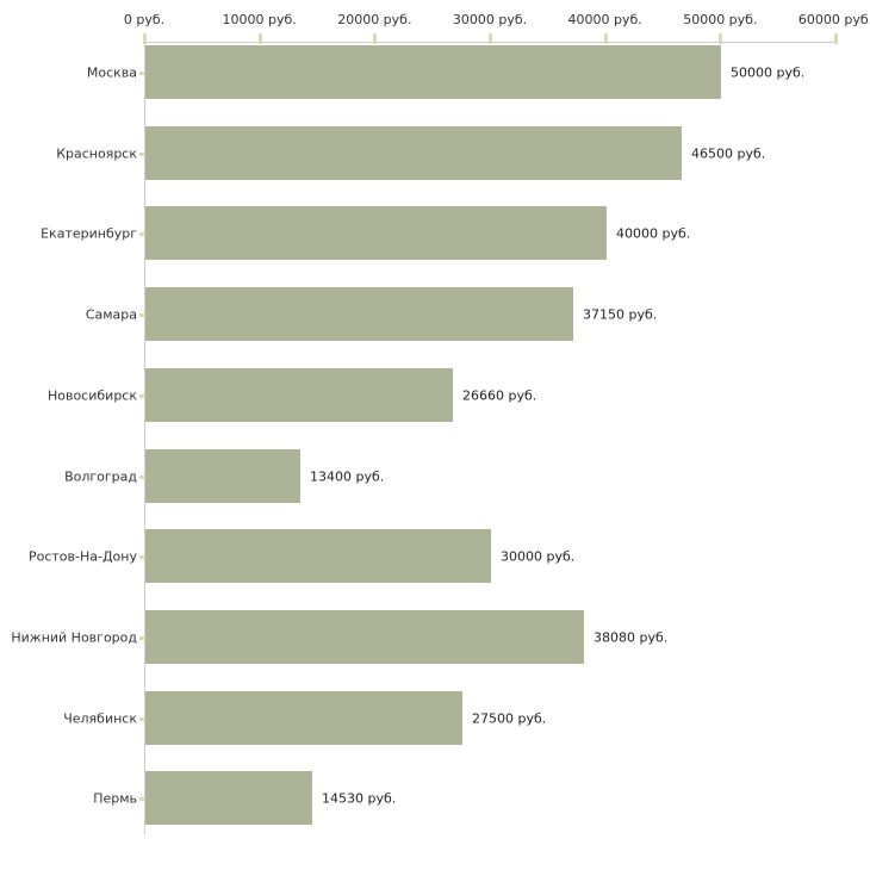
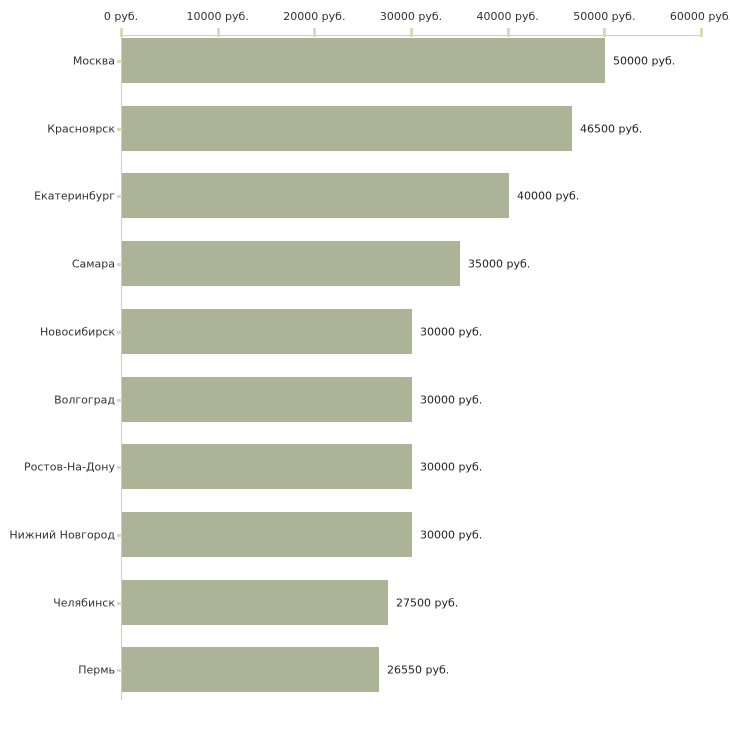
Самара: 37150 -> 35000
Новосибирск: 26660 -> 30000
Волгоград: 13400 -> 30000
Нижний Новгород: 38080 -> 30000
Пермь: 14530 -> 26550
